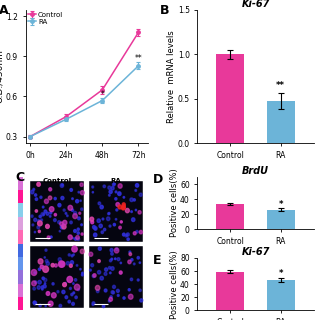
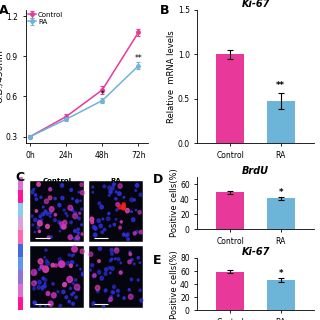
BrdU/Control: 34 -> 49
BrdU/RA: 26 -> 41
